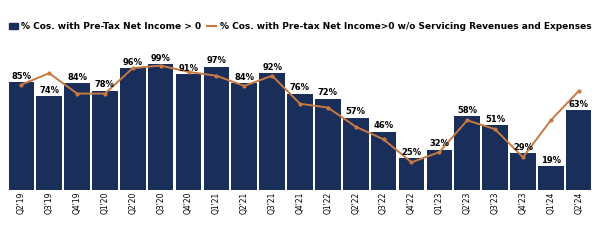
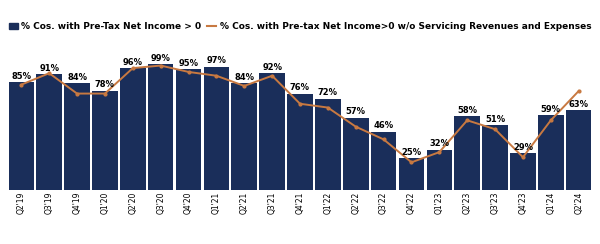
% Cos. with Pre-Tax Net Income > 0/Q3'19: 74% -> 91%
% Cos. with Pre-Tax Net Income > 0/Q4'20: 91% -> 95%
% Cos. with Pre-Tax Net Income > 0/Q1'24: 19% -> 59%
